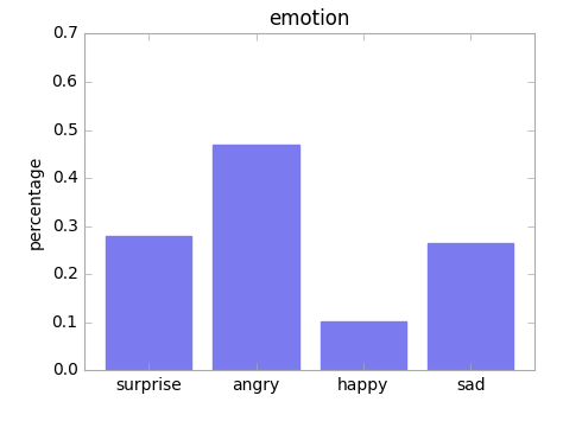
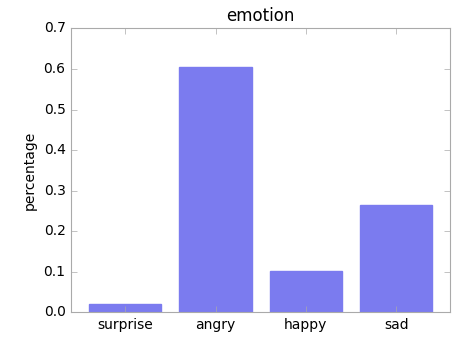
surprise: 0.280 -> 0.020
angry: 0.470 -> 0.606
